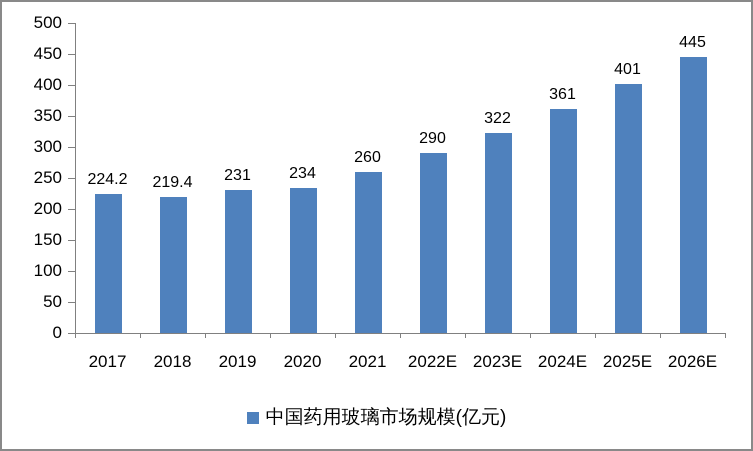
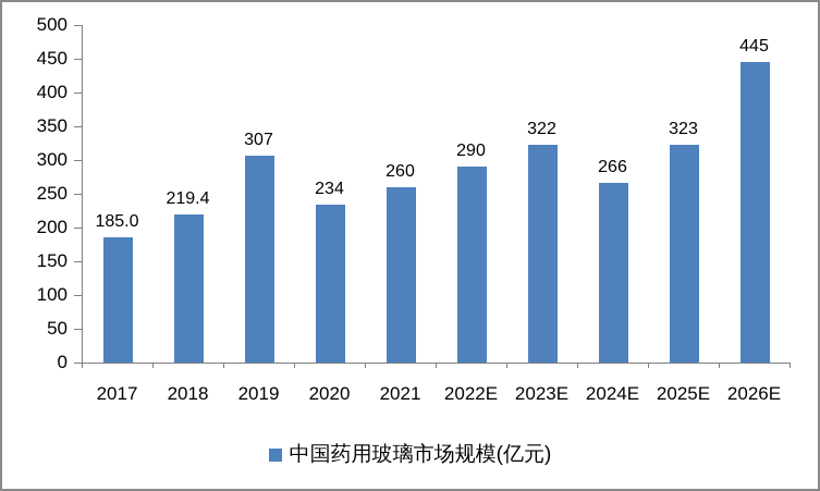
2017: 224.2 -> 185.0
2019: 231 -> 307
2024E: 361 -> 266
2025E: 401 -> 323
